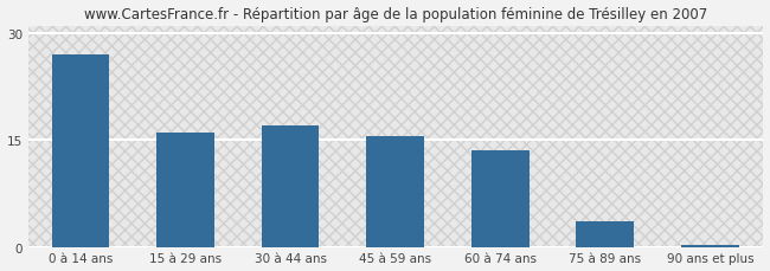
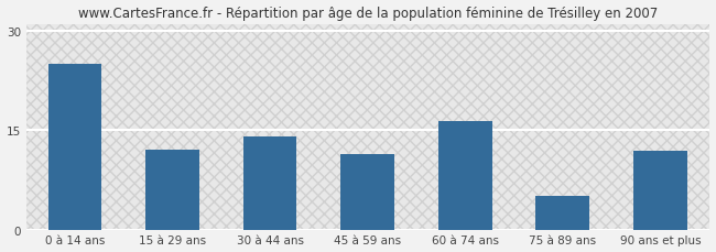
0 à 14 ans: 27.0 -> 25.0
15 à 29 ans: 16.0 -> 12.0
30 à 44 ans: 17.0 -> 14.0
45 à 59 ans: 15.5 -> 11.4
60 à 74 ans: 13.5 -> 16.4
75 à 89 ans: 3.5 -> 5.0
90 ans et plus: 0.2 -> 11.8
